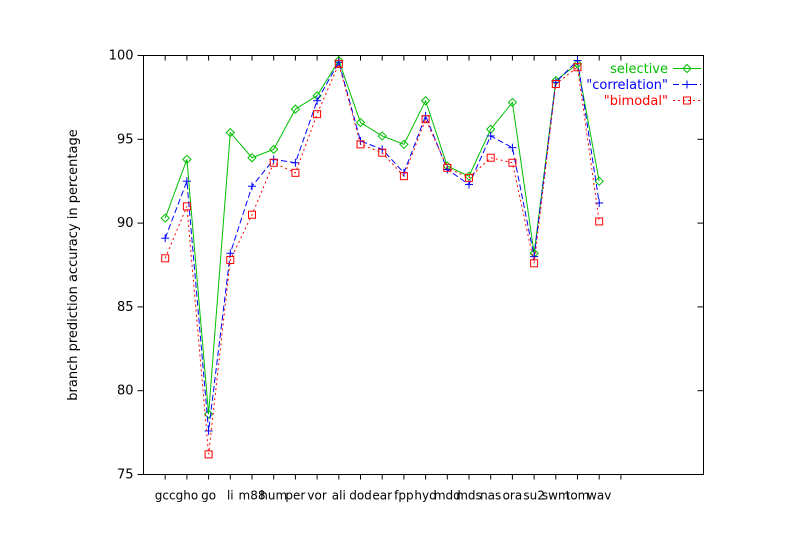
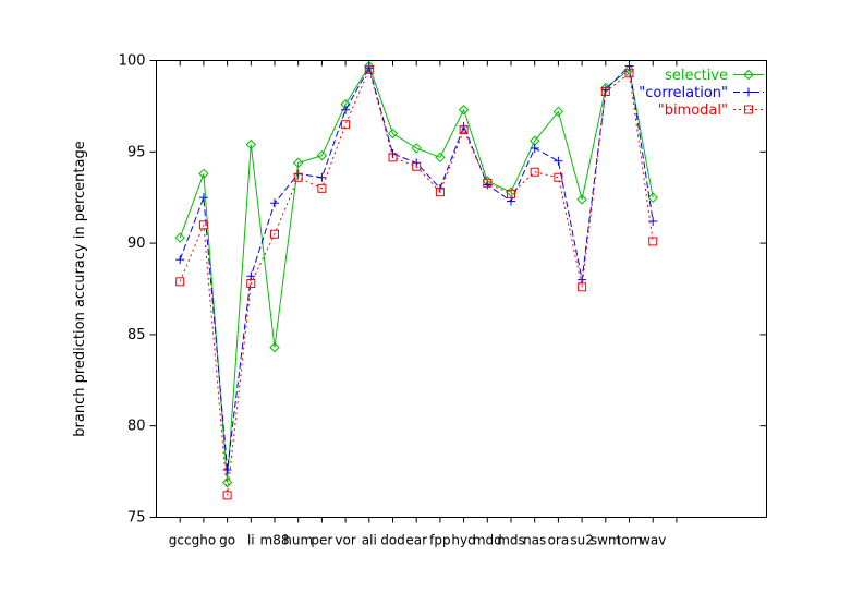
selective/go: 78.6 -> 76.9
selective/m88: 93.9 -> 84.3
selective/per: 96.8 -> 94.8
selective/su2: 88.2 -> 92.4
